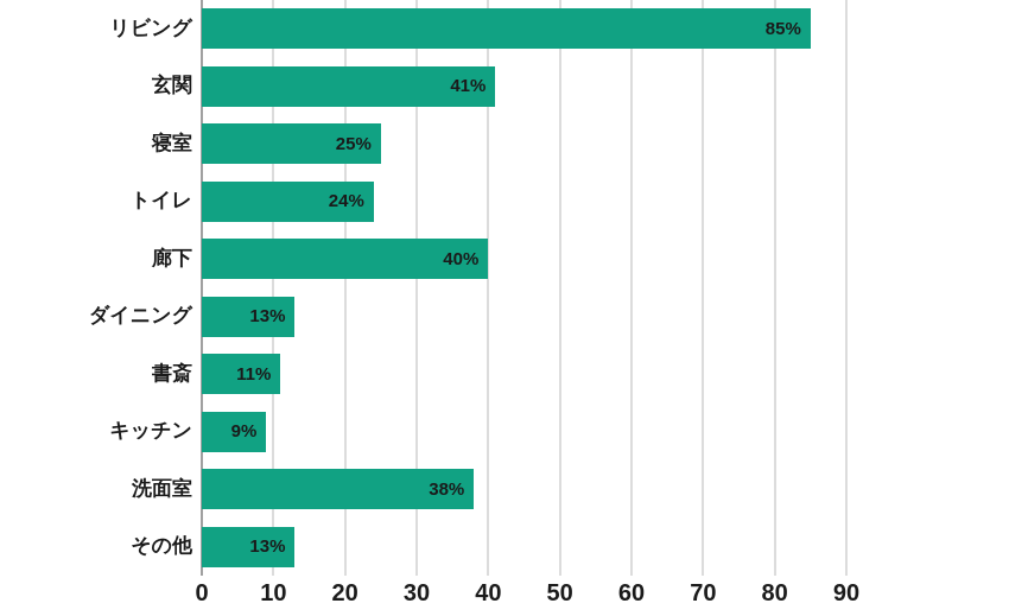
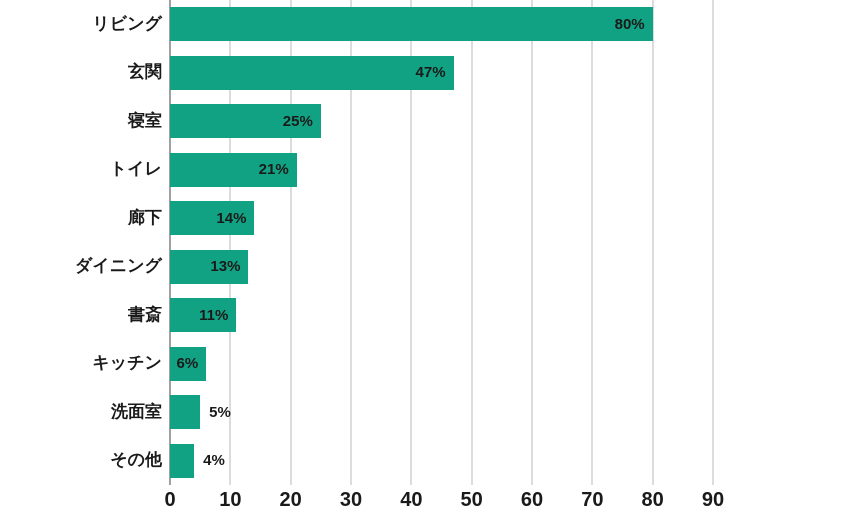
リビング: 85% -> 80%
玄関: 41% -> 47%
トイレ: 24% -> 21%
廊下: 40% -> 14%
キッチン: 9% -> 6%
洗面室: 38% -> 5%
その他: 13% -> 4%
